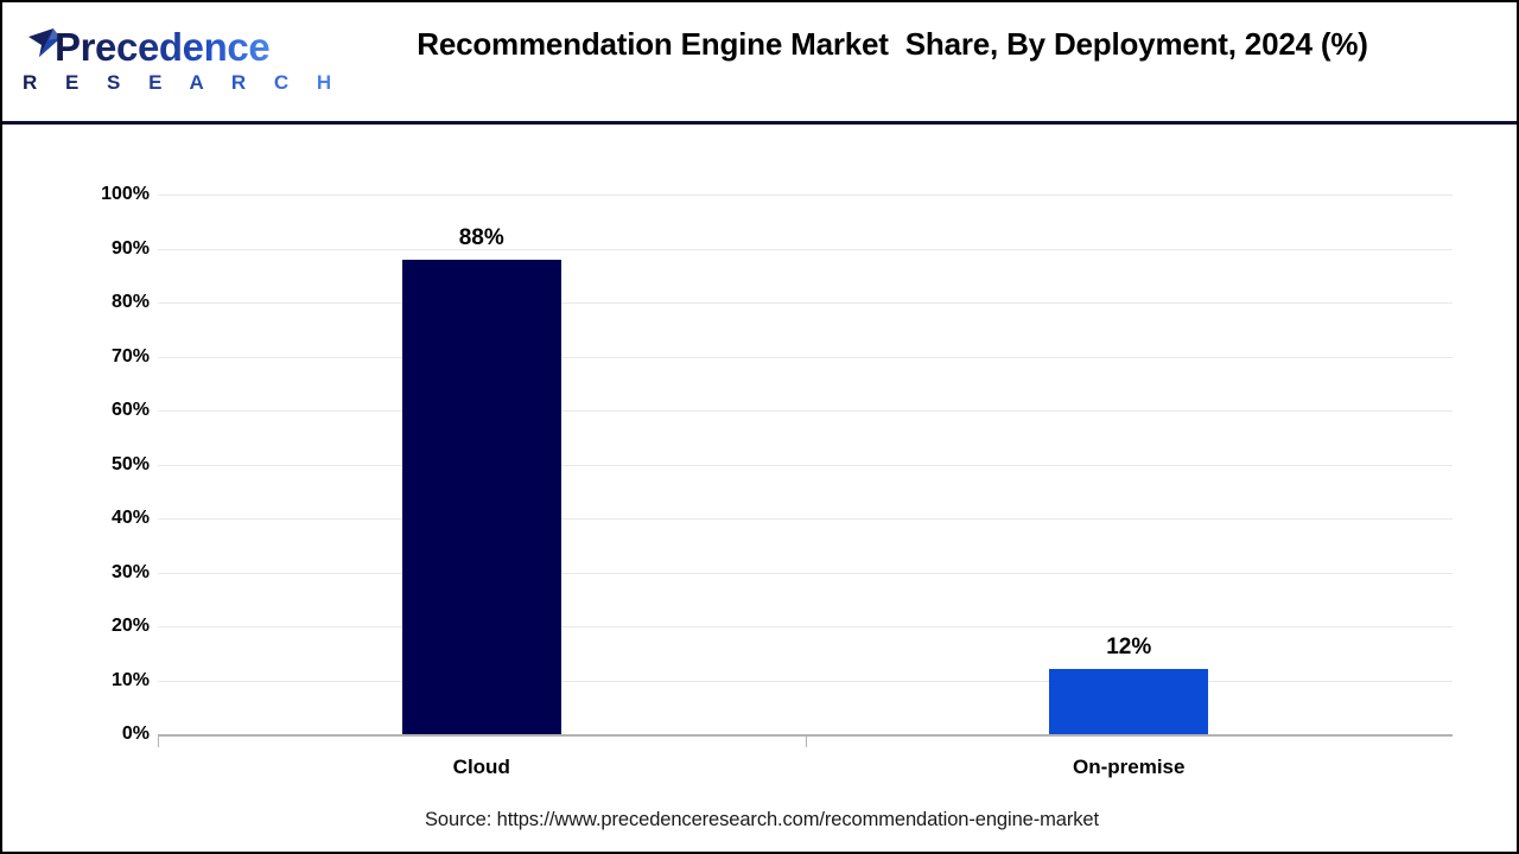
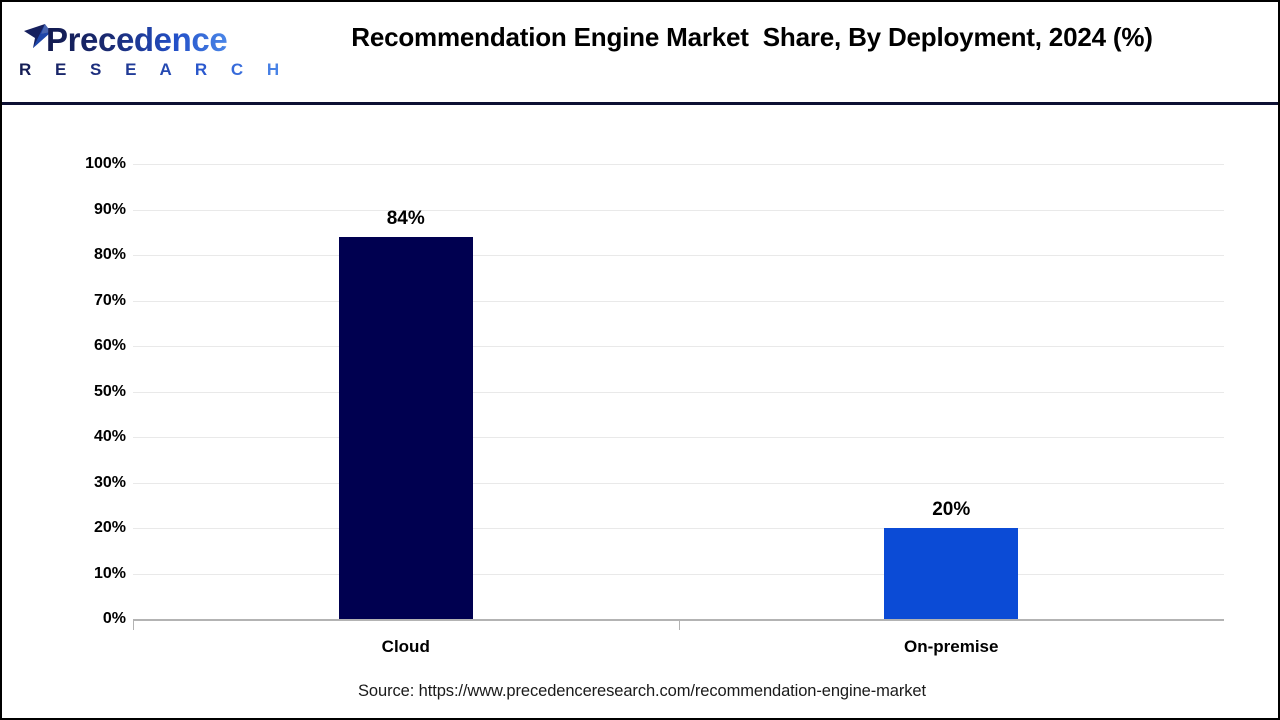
Cloud: 88% -> 84%
On-premise: 12% -> 20%
